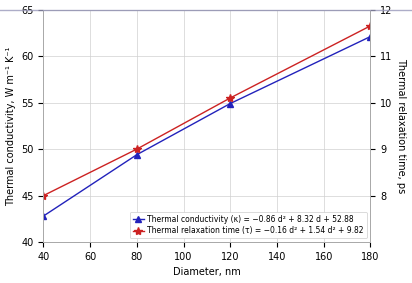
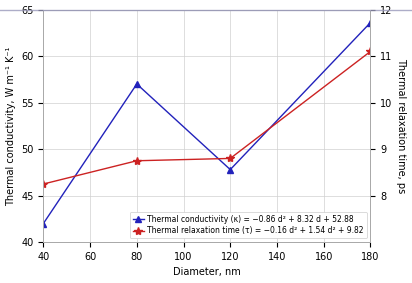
Thermal conductivity (κ) = −0.86 d² + 8.32 d + 52.88/40: 42.8 -> 42.0
Thermal relaxation time (τ) = −0.16 d² + 1.54 d² + 9.82/40: 8.00 -> 8.25
Thermal conductivity (κ) = −0.86 d² + 8.32 d + 52.88/80: 49.4 -> 57.0
Thermal relaxation time (τ) = −0.16 d² + 1.54 d² + 9.82/80: 9.00 -> 8.75
Thermal conductivity (κ) = −0.86 d² + 8.32 d + 52.88/120: 54.9 -> 47.8
Thermal relaxation time (τ) = −0.16 d² + 1.54 d² + 9.82/120: 10.10 -> 8.80
Thermal conductivity (κ) = −0.86 d² + 8.32 d + 52.88/180: 62.1 -> 63.6
Thermal relaxation time (τ) = −0.16 d² + 1.54 d² + 9.82/180: 11.65 -> 11.10
